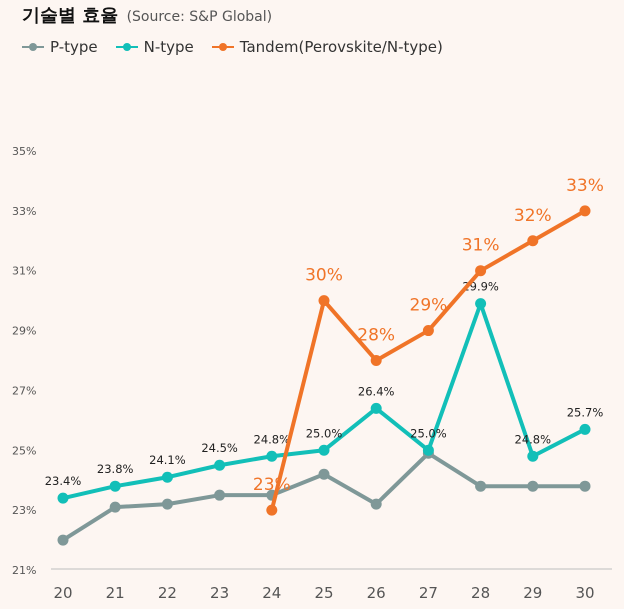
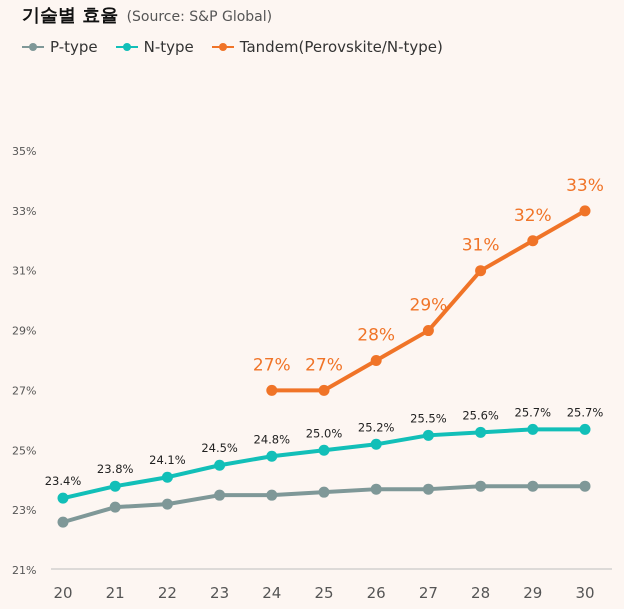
P-type/20: 22.0% -> 22.6%
Tandem(Perovskite/N-type)/24: 23% -> 27%
P-type/25: 24.2% -> 23.6%
Tandem(Perovskite/N-type)/25: 30% -> 27%
P-type/26: 23.2% -> 23.7%
N-type/26: 26.4% -> 25.2%
P-type/27: 24.9% -> 23.7%
N-type/27: 25.0% -> 25.5%
N-type/28: 29.9% -> 25.6%
N-type/29: 24.8% -> 25.7%
